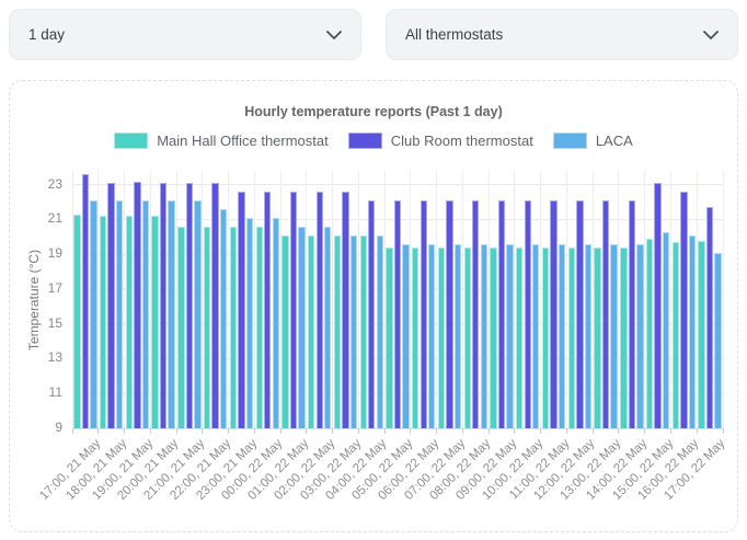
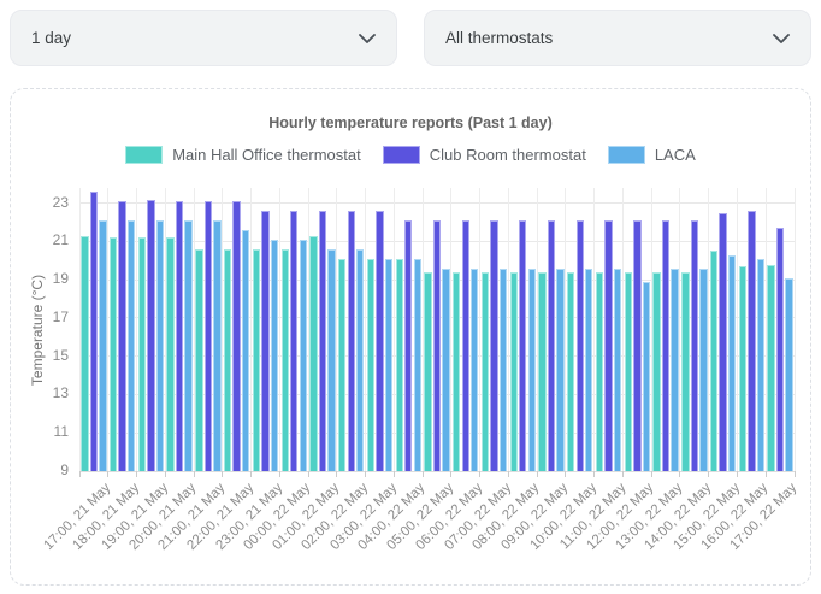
Main Hall Office thermostat/01:00, 22 May: 20.1 -> 21.3
LACA/12:00, 22 May: 19.6 -> 18.9
Main Hall Office thermostat/15:00, 22 May: 19.9 -> 20.5
Club Room thermostat/15:00, 22 May: 23.1 -> 22.5
